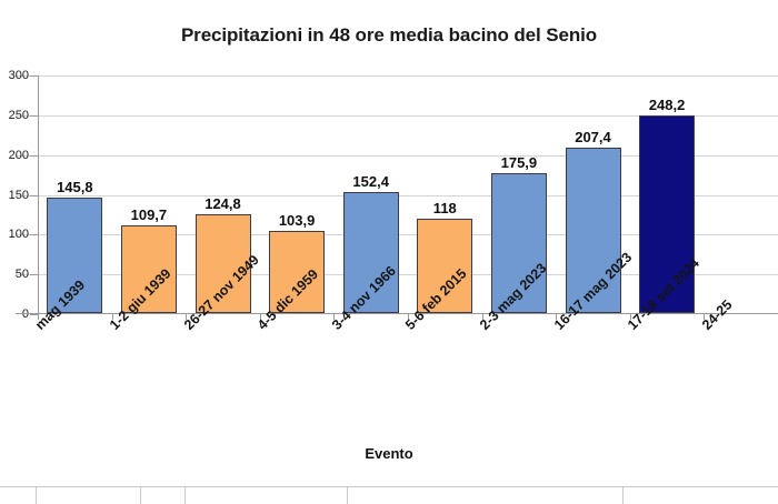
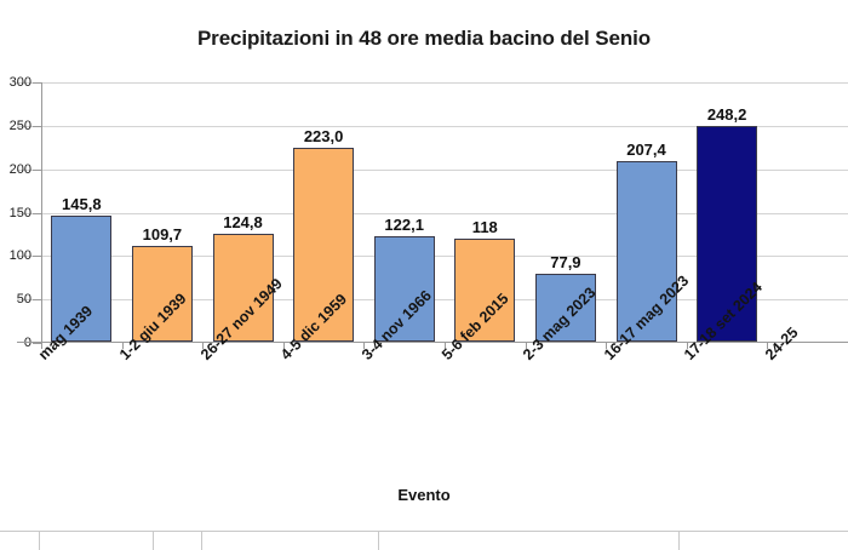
4-5 dic 1959: 103,9 -> 223,0
3-4 nov 1966: 152,4 -> 122,1
2-3 mag 2023: 175,9 -> 77,9
